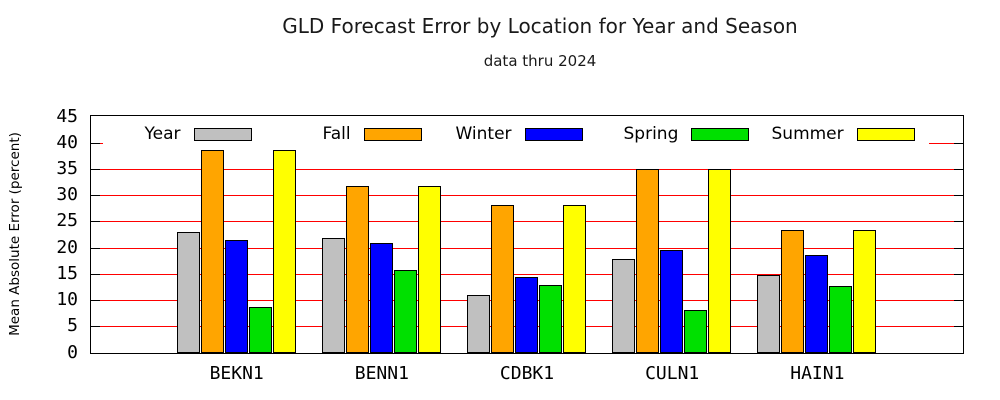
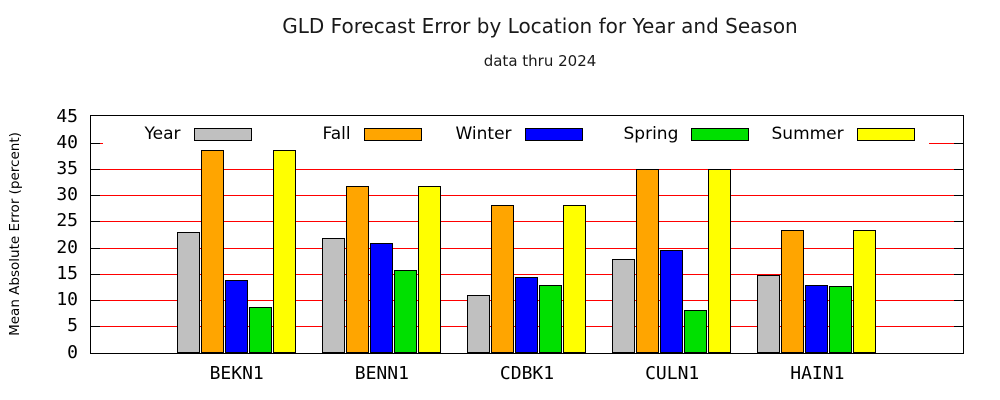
Winter/BEKN1: 22 -> 14
Winter/HAIN1: 19 -> 13
